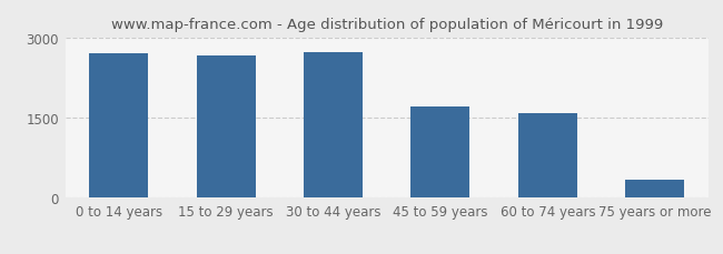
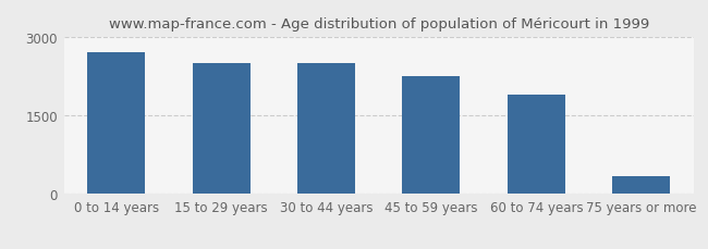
15 to 29 years: 2650 -> 2500
30 to 44 years: 2720 -> 2500
45 to 59 years: 1700 -> 2250
60 to 74 years: 1590 -> 1900
